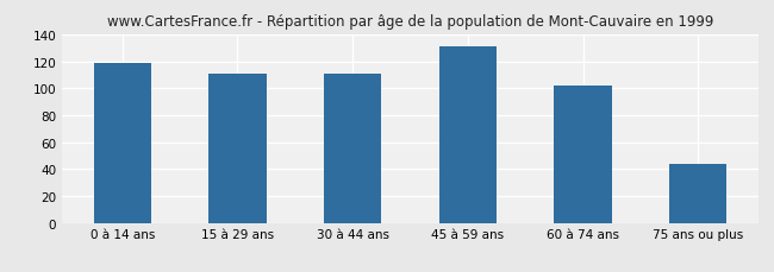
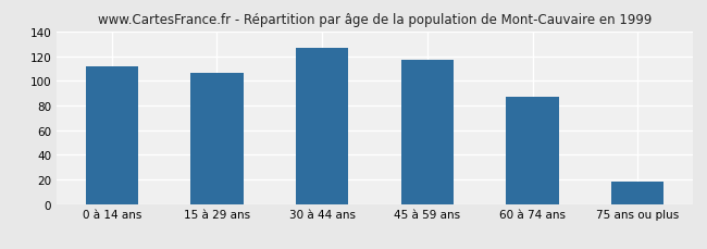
0 à 14 ans: 119 -> 112
15 à 29 ans: 111 -> 106
30 à 44 ans: 111 -> 127
45 à 59 ans: 131 -> 117
60 à 74 ans: 102 -> 87
75 ans ou plus: 44 -> 18
